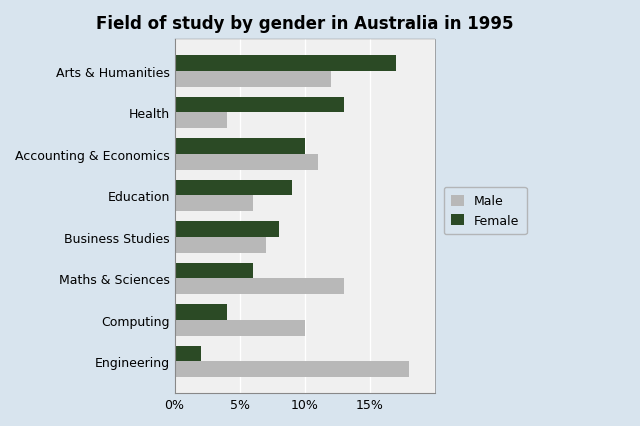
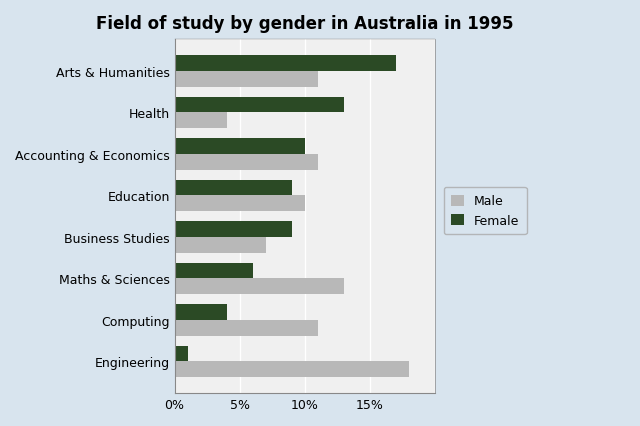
Male/Arts & Humanities: 12% -> 11%
Male/Education: 6% -> 10%
Female/Business Studies: 8% -> 9%
Male/Computing: 10% -> 11%
Female/Engineering: 2% -> 1%
